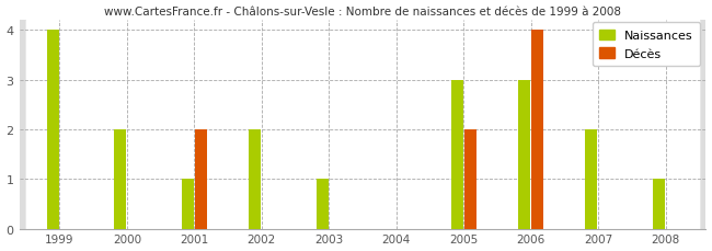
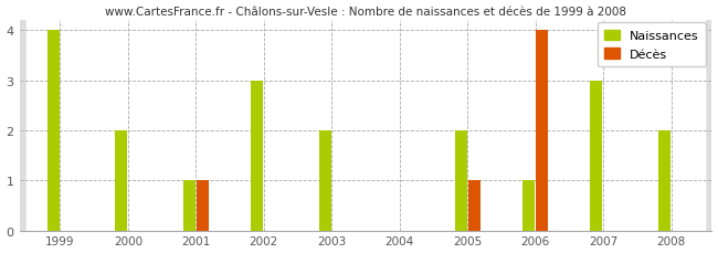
Décès/2001: 2 -> 1
Naissances/2002: 2 -> 3
Naissances/2003: 1 -> 2
Naissances/2005: 3 -> 2
Décès/2005: 2 -> 1
Naissances/2006: 3 -> 1
Naissances/2007: 2 -> 3
Naissances/2008: 1 -> 2
